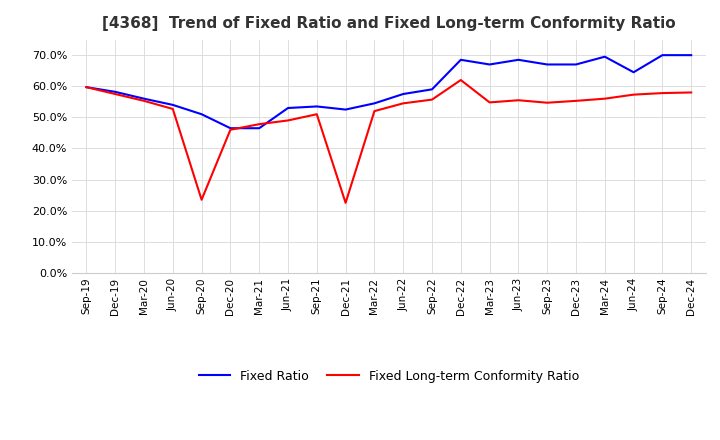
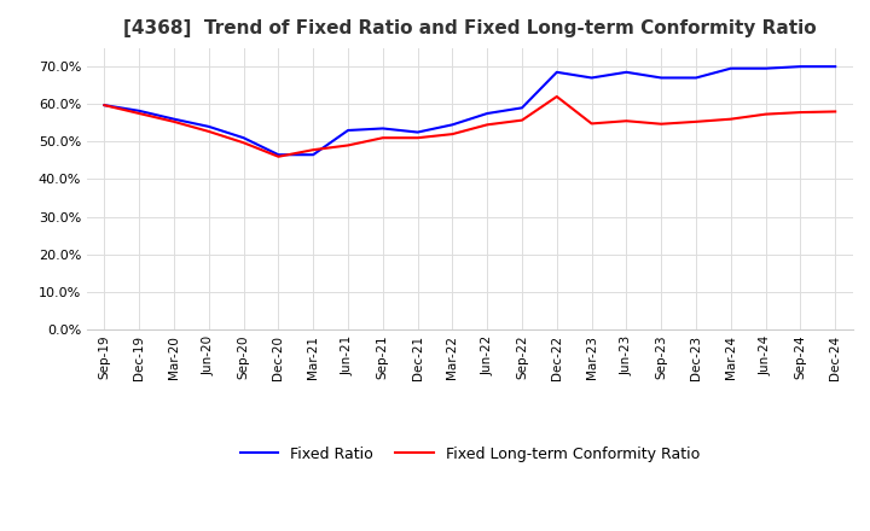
Fixed Long-term Conformity Ratio/Sep-20: 23.5% -> 49.7%
Fixed Long-term Conformity Ratio/Dec-21: 22.5% -> 51.0%
Fixed Ratio/Jun-24: 64.5% -> 69.5%
